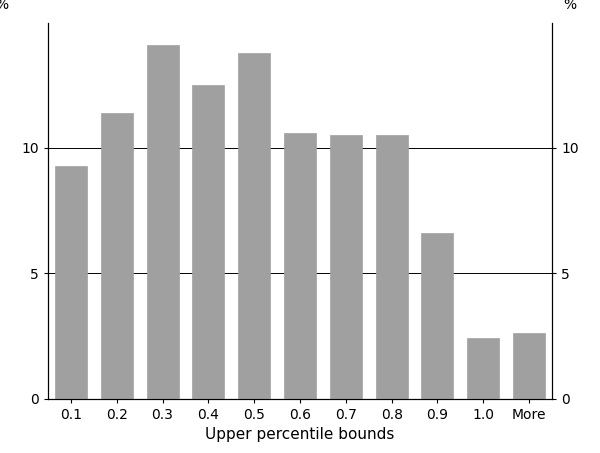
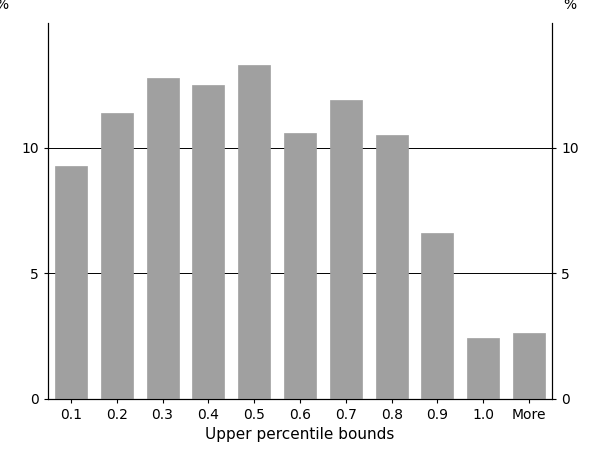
0.3: 14.1 -> 12.8
0.5: 13.8 -> 13.3
0.7: 10.5 -> 11.9
